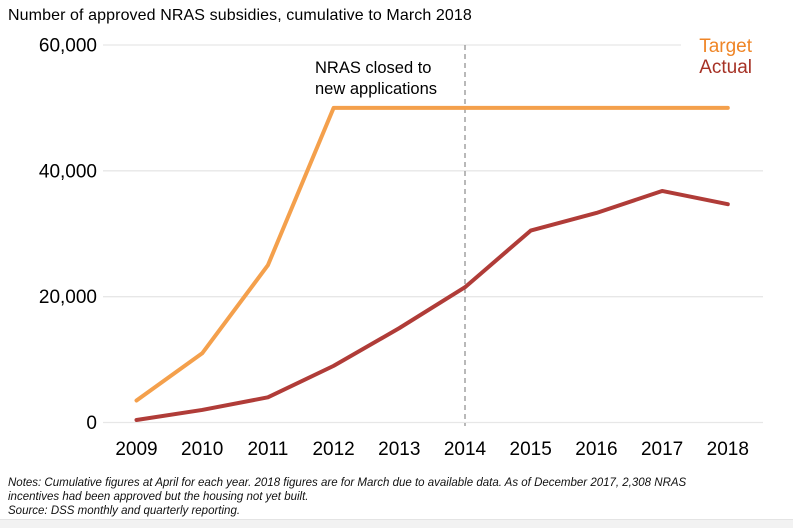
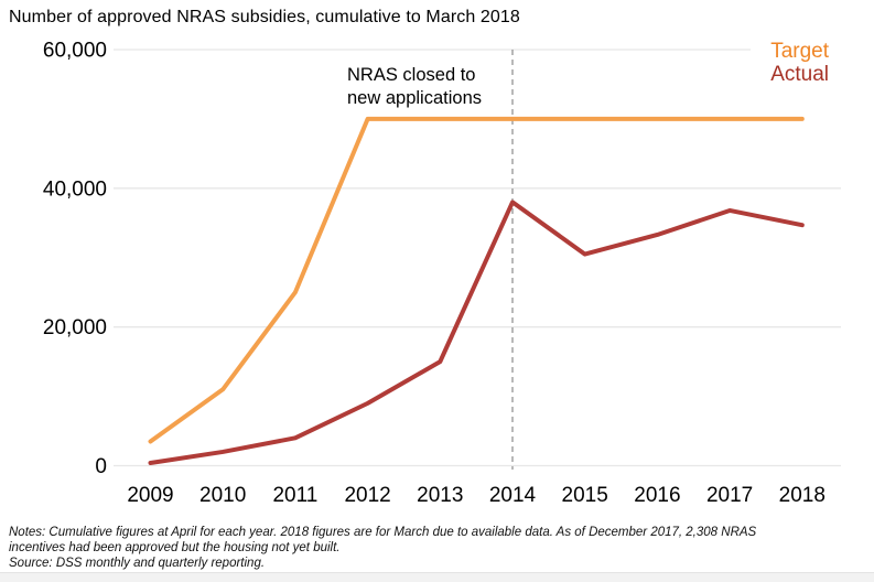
Actual/2014: 22000 -> 38000
